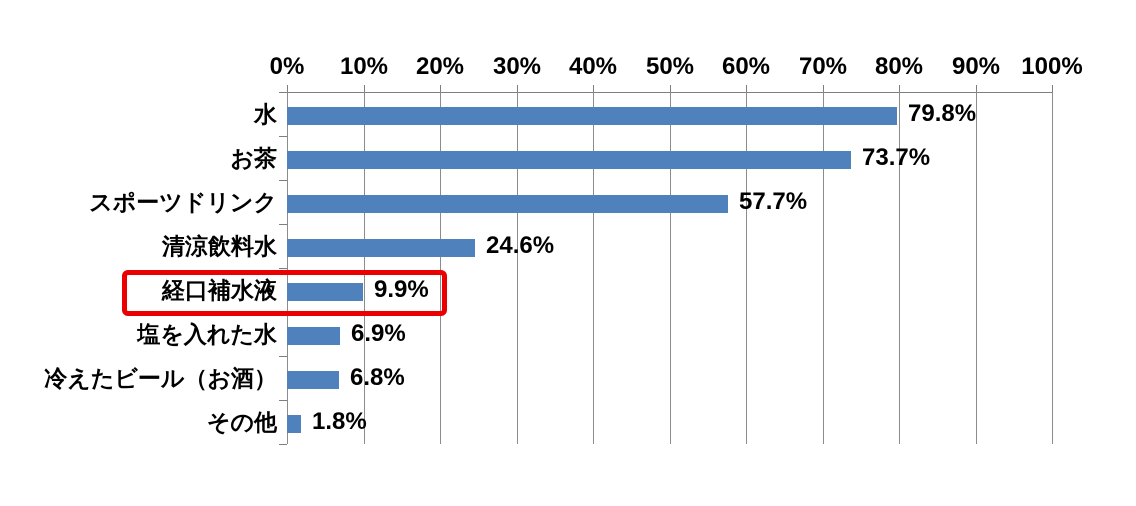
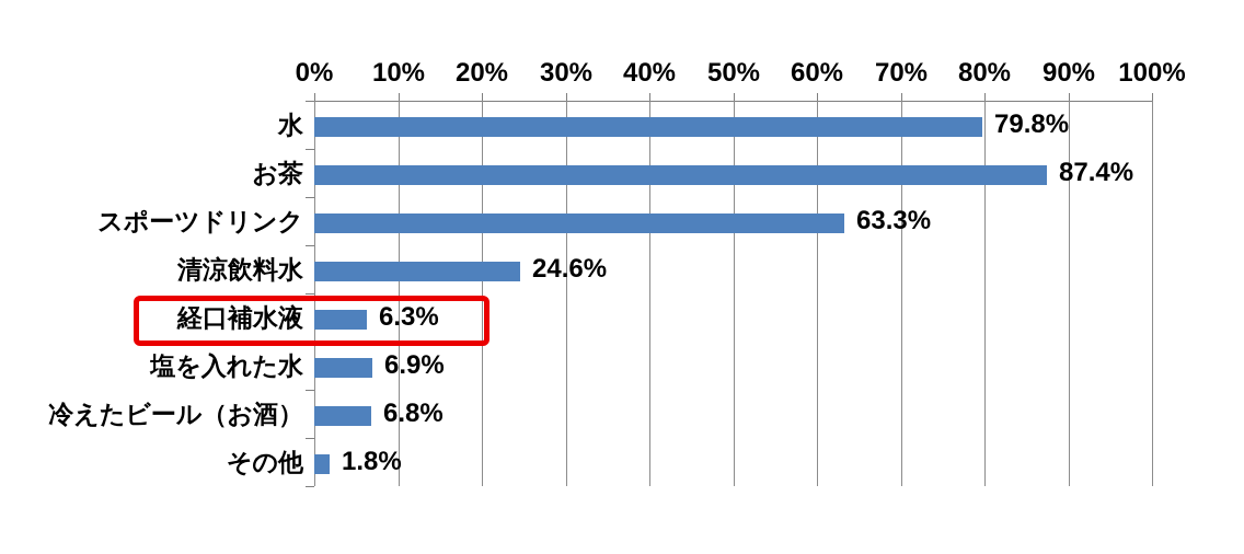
お茶: 73.7% -> 87.4%
スポーツドリンク: 57.7% -> 63.3%
経口補水液: 9.9% -> 6.3%
